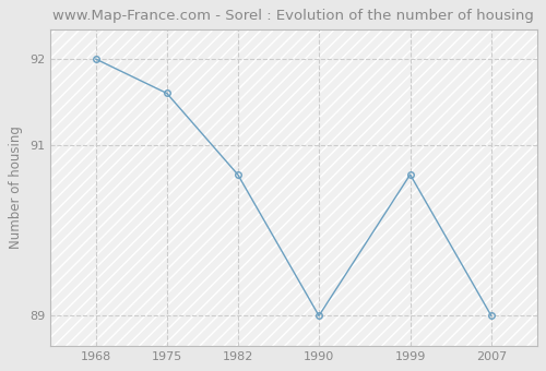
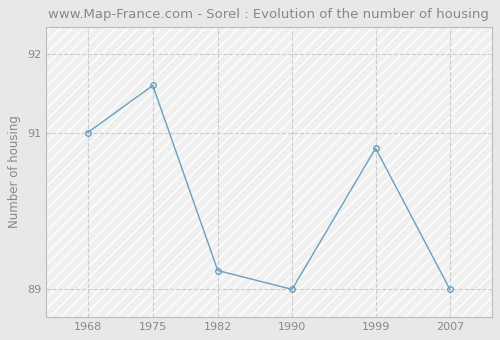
1968: 92.00 -> 91.00
1982: 90.65 -> 89.24
1999: 90.65 -> 90.80
